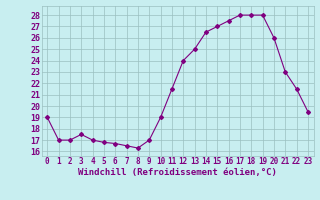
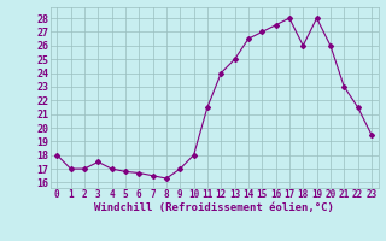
0: 19.0 -> 18.0
10: 19.0 -> 18.0
18: 28.0 -> 26.0
